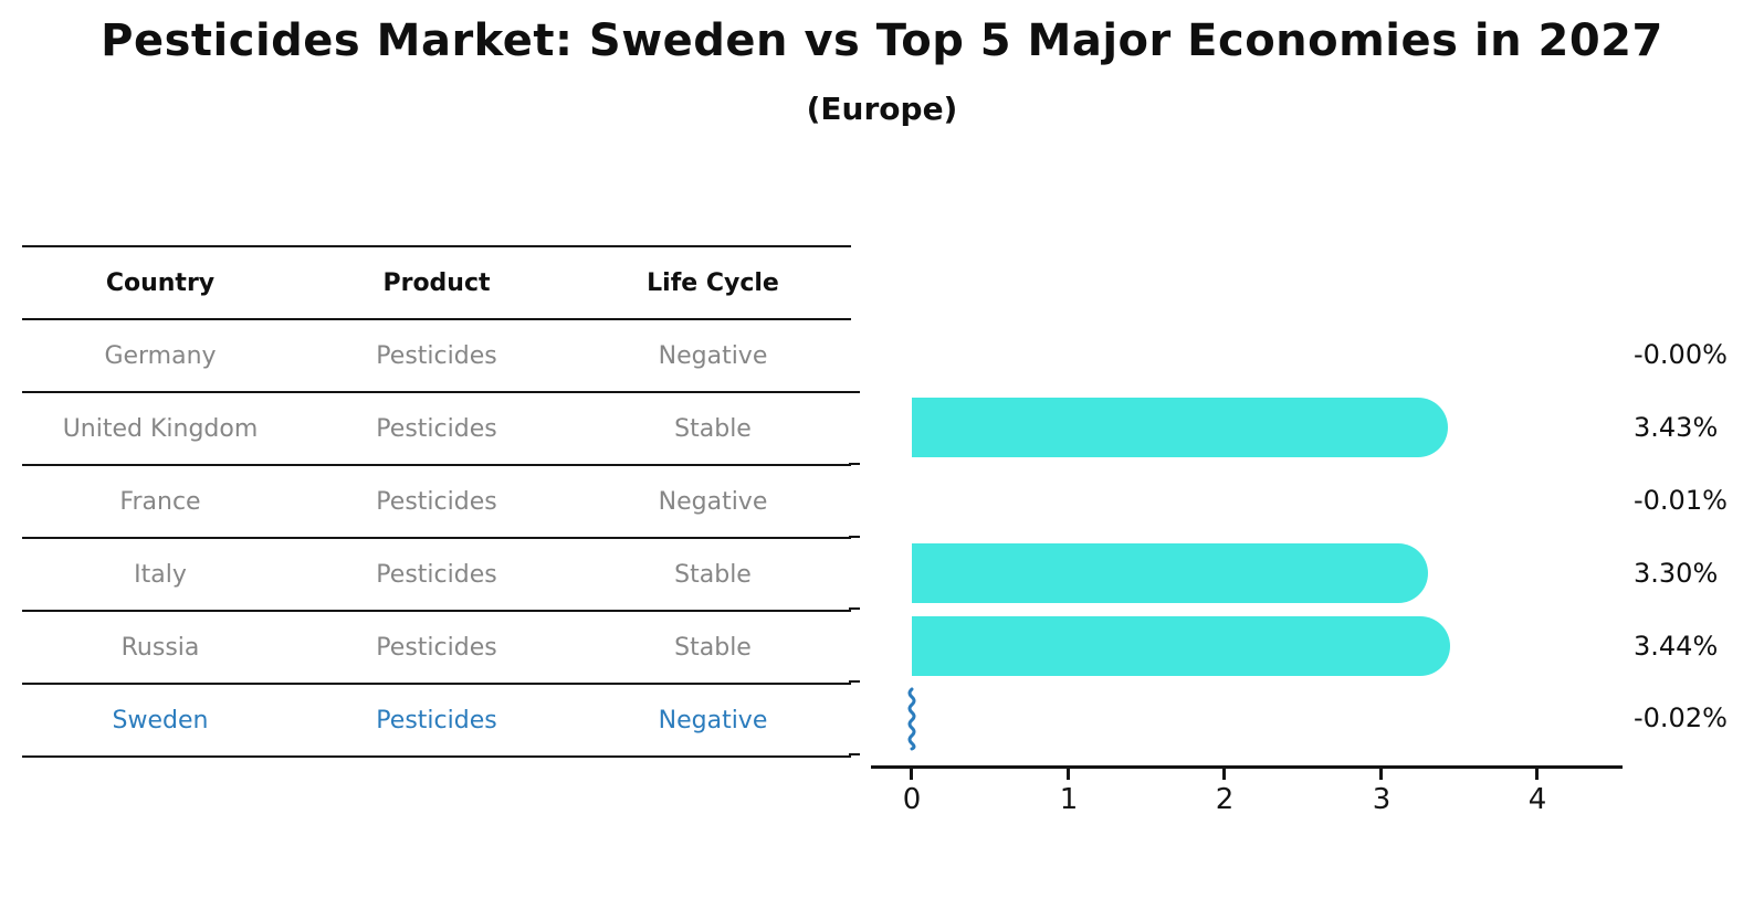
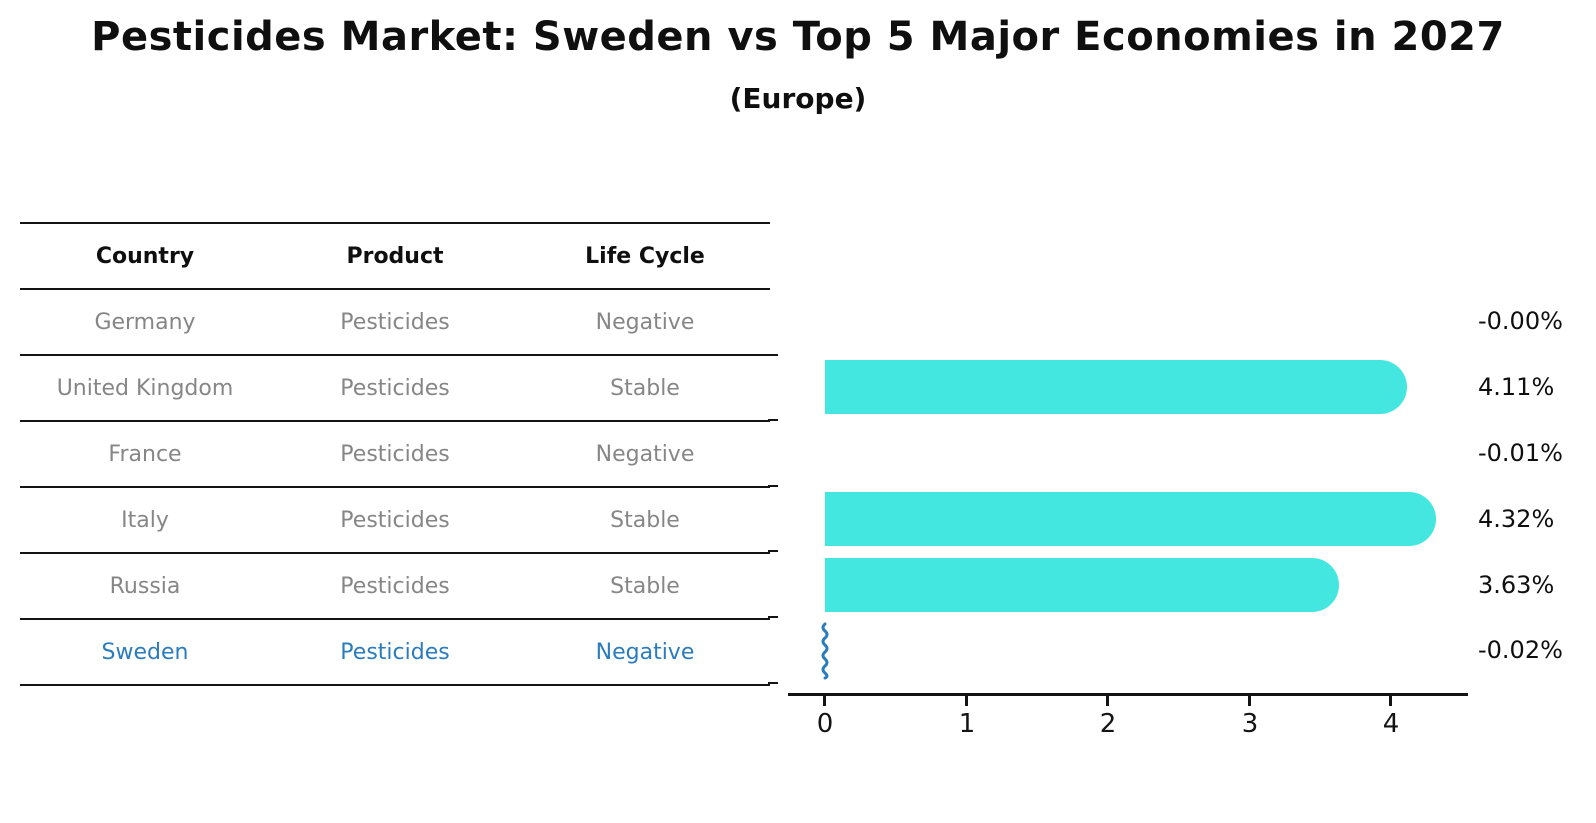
United Kingdom: 3.43% -> 4.11%
Italy: 3.30% -> 4.32%
Russia: 3.44% -> 3.63%
